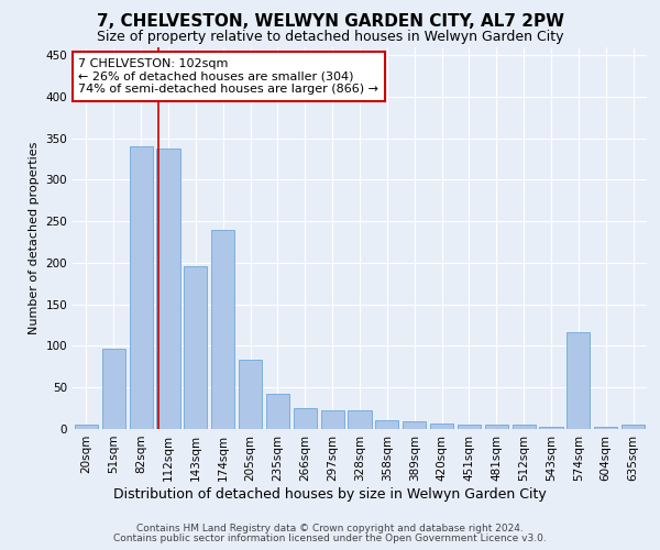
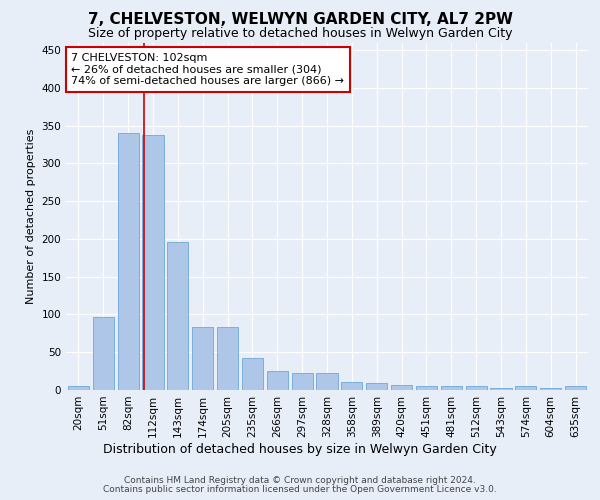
174sqm: 240 -> 84
574sqm: 116 -> 5
